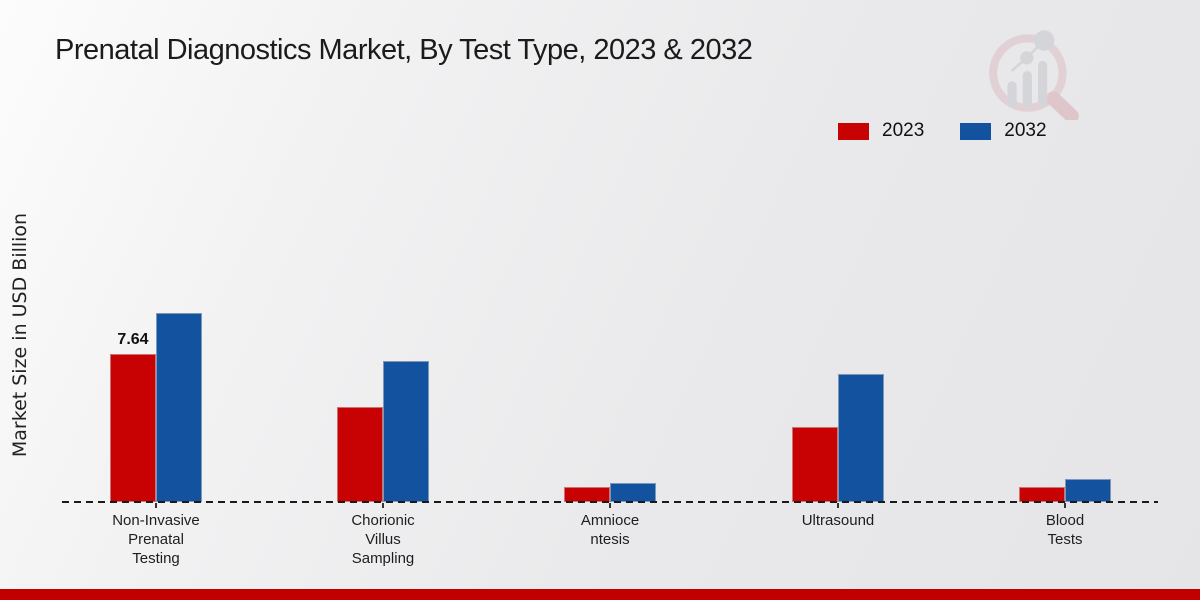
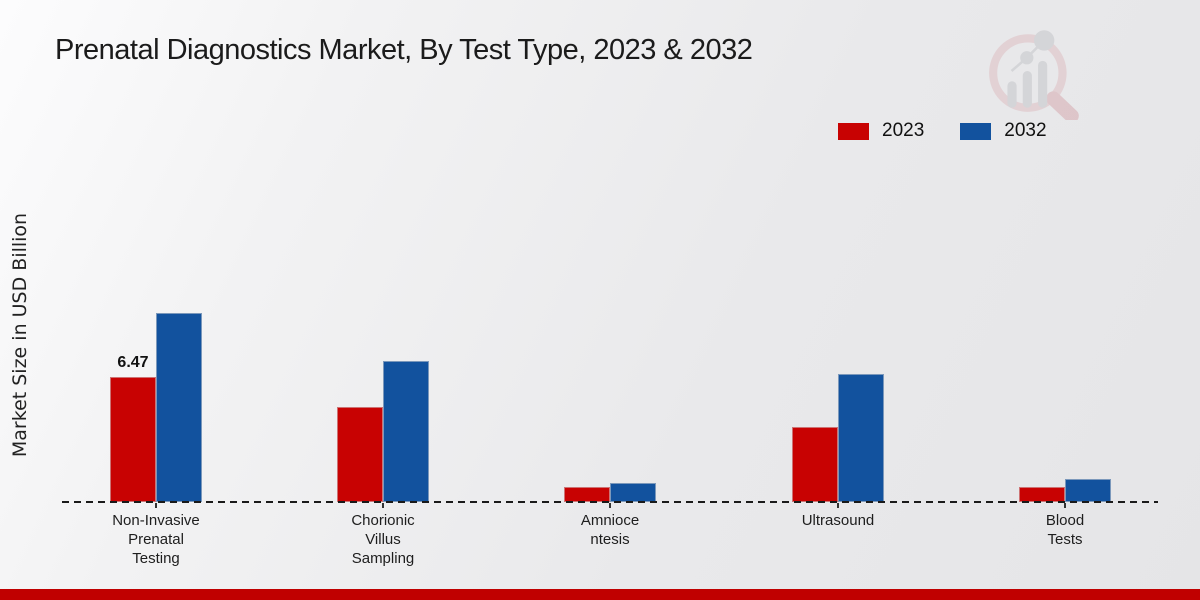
2023/Non-Invasive Prenatal Testing: 7.64 -> 6.47
